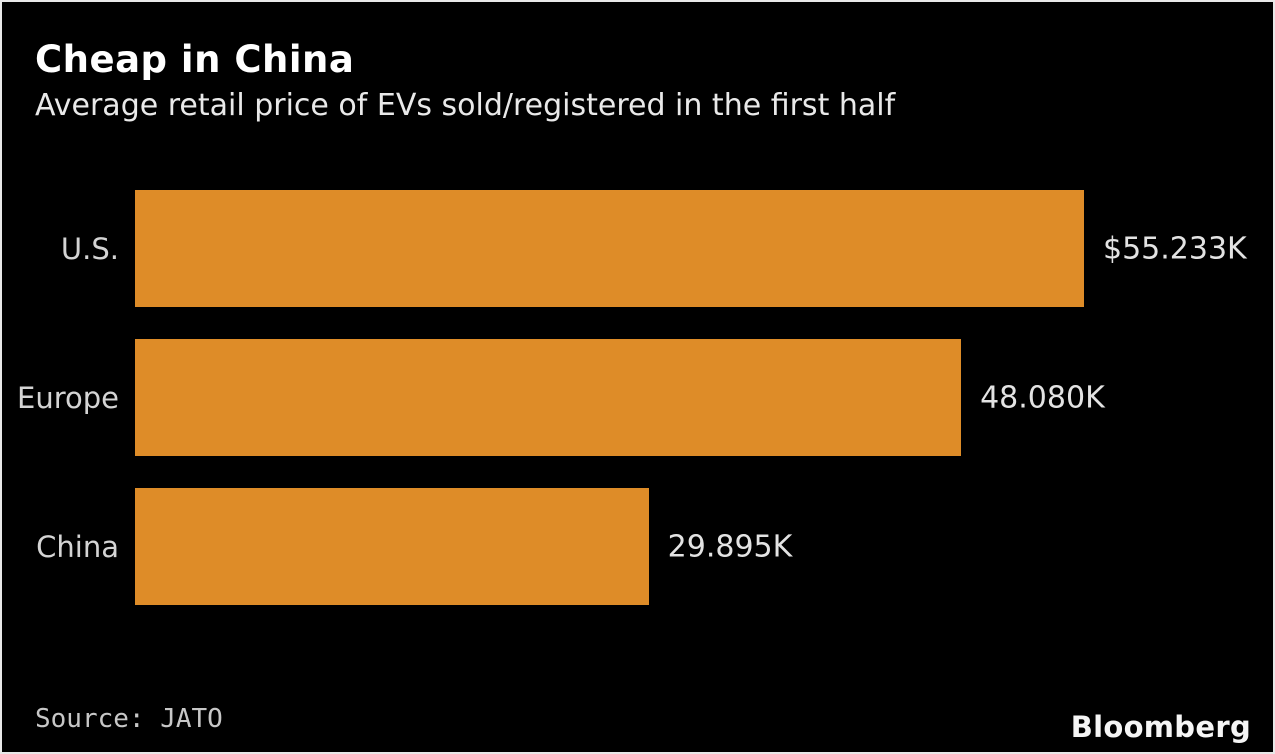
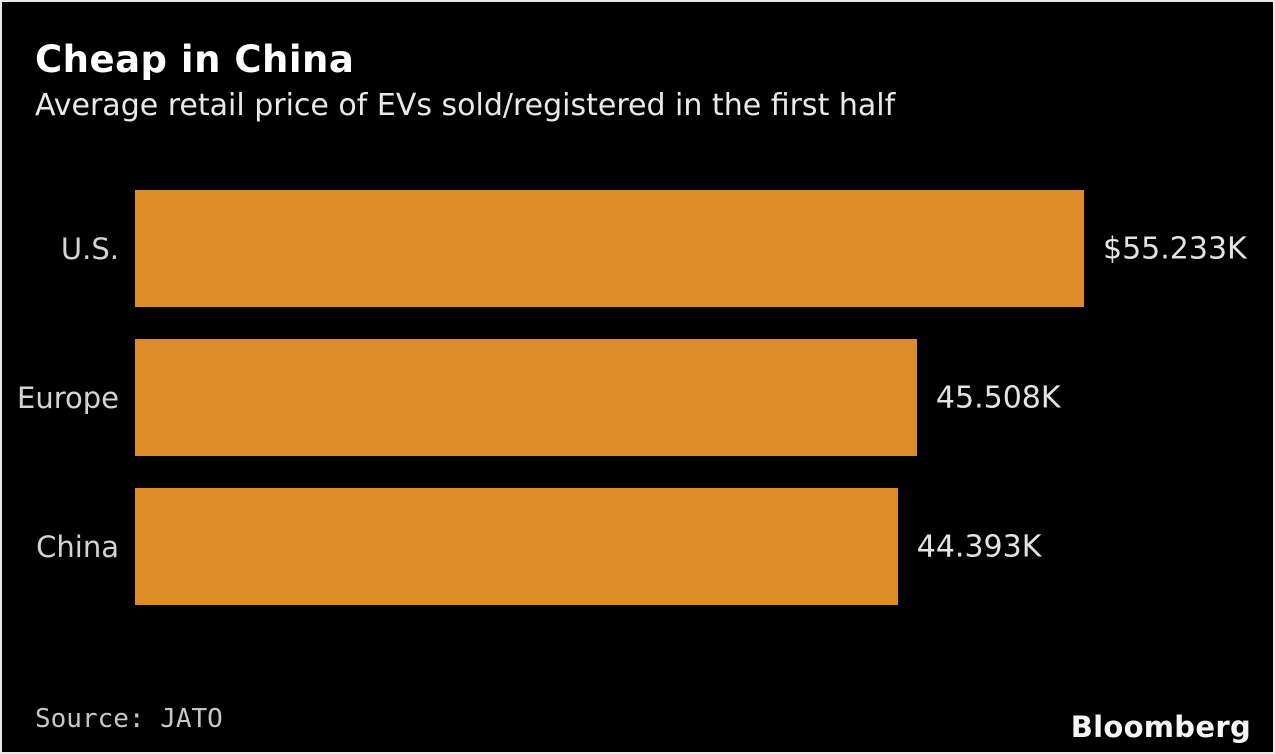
Europe: 48.080K -> 45.508K
China: 29.895K -> 44.393K
